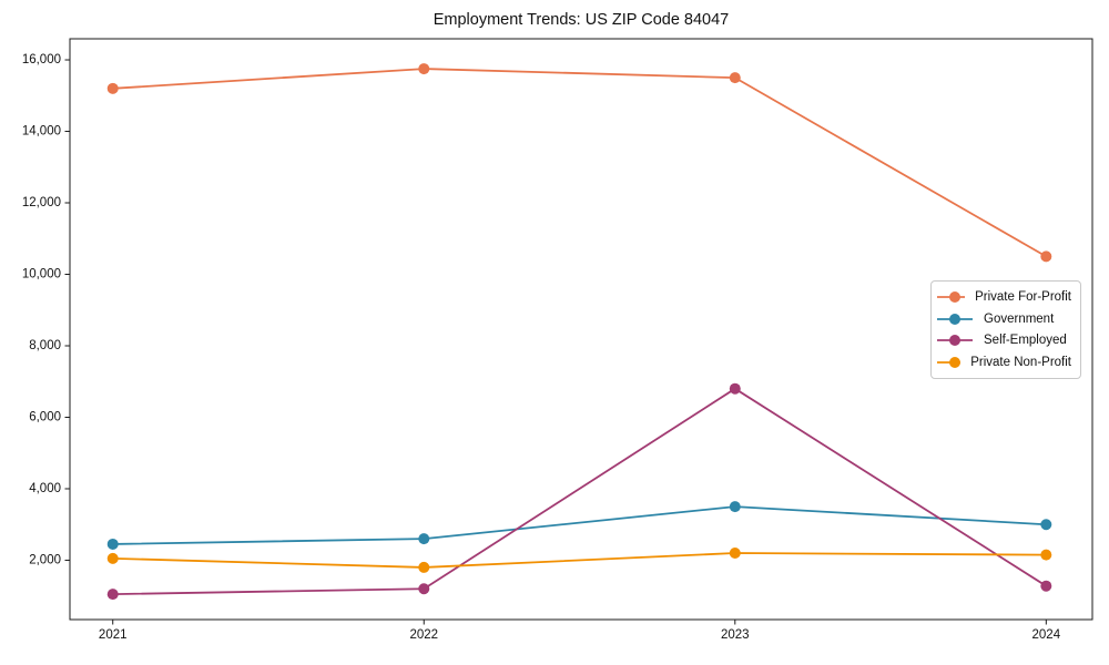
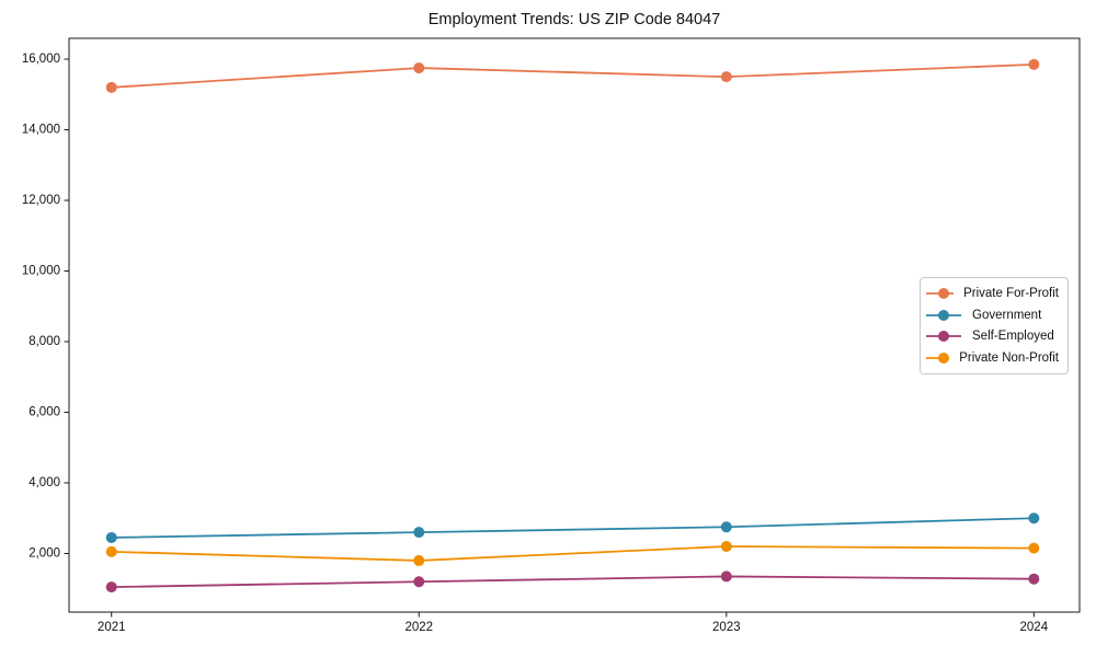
Government/2023: 3500 -> 2800
Self-Employed/2023: 6800 -> 1400
Private For-Profit/2024: 10500 -> 15800
